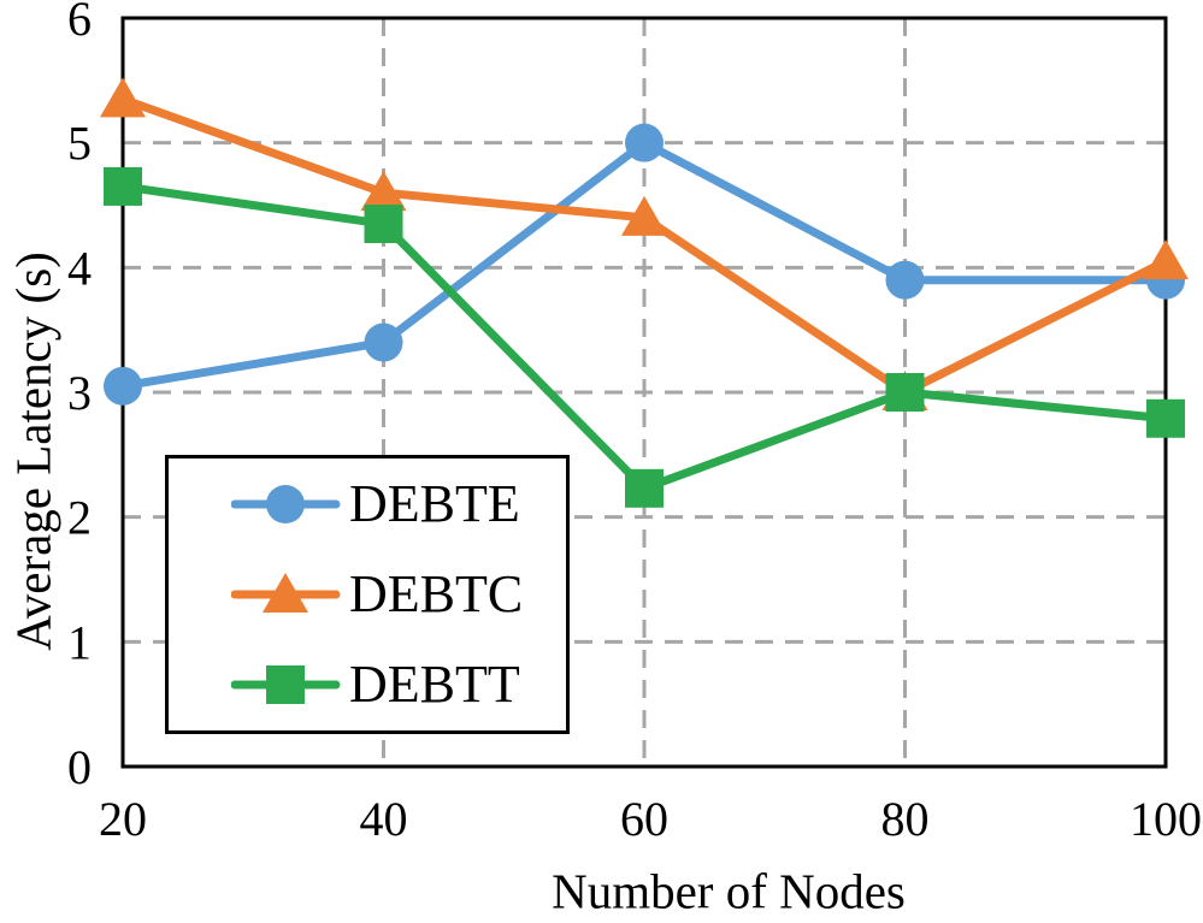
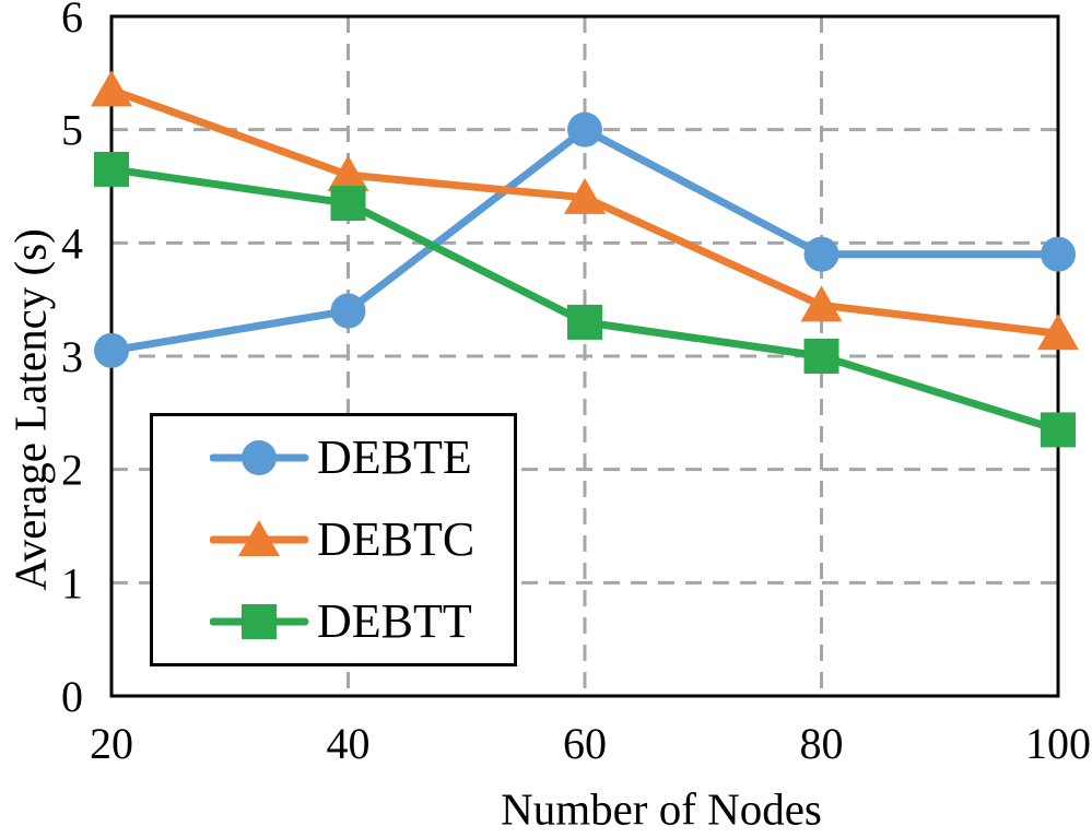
DEBTT/60: 2.23 -> 3.30
DEBTC/80: 3.00 -> 3.45
DEBTC/100: 4.05 -> 3.20
DEBTT/100: 2.79 -> 2.35
